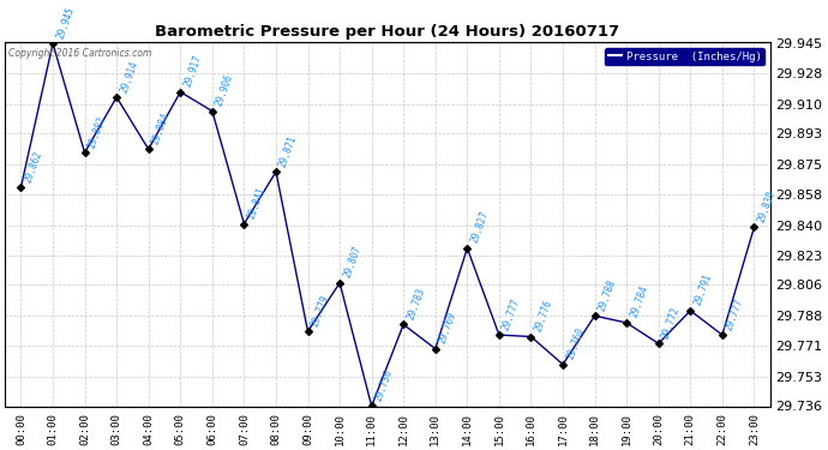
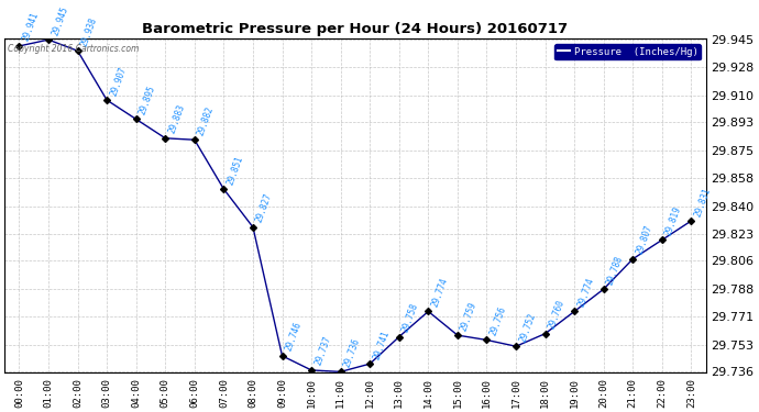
00:00: 29.862 -> 29.941
02:00: 29.882 -> 29.938
03:00: 29.914 -> 29.907
04:00: 29.884 -> 29.895
05:00: 29.917 -> 29.883
06:00: 29.906 -> 29.882
07:00: 29.841 -> 29.851
08:00: 29.871 -> 29.827
09:00: 29.779 -> 29.746
10:00: 29.807 -> 29.737
12:00: 29.783 -> 29.741
13:00: 29.769 -> 29.758
14:00: 29.827 -> 29.774
15:00: 29.777 -> 29.759
16:00: 29.776 -> 29.756
17:00: 29.760 -> 29.752
18:00: 29.788 -> 29.760
19:00: 29.784 -> 29.774
20:00: 29.772 -> 29.788
21:00: 29.791 -> 29.807
22:00: 29.777 -> 29.819
23:00: 29.839 -> 29.831
